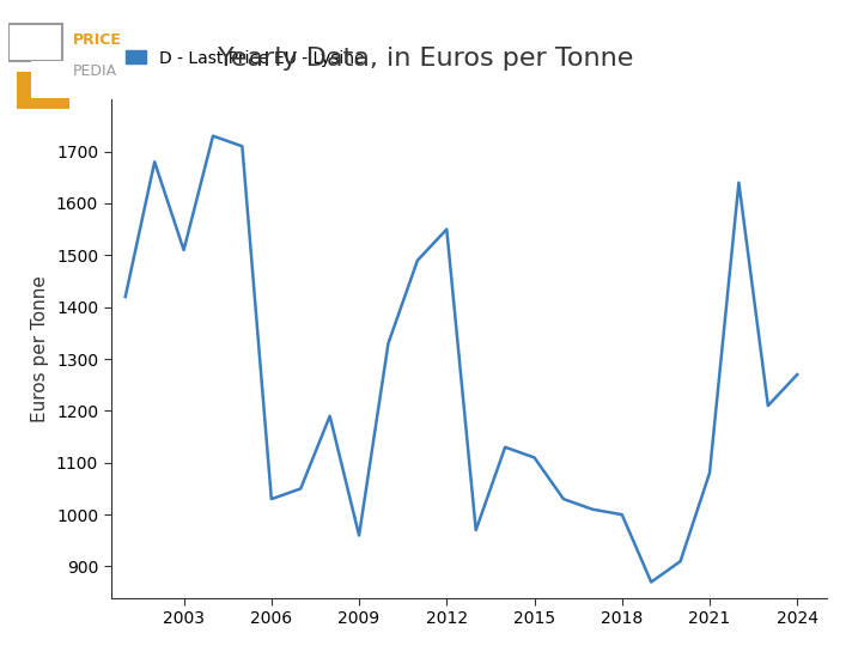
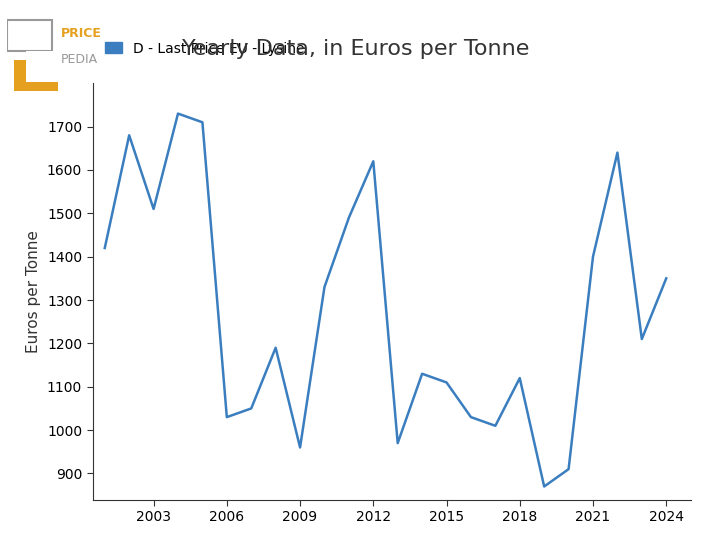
2012: 1550 -> 1620
2018: 1000 -> 1120
2021: 1080 -> 1400
2024: 1270 -> 1350
